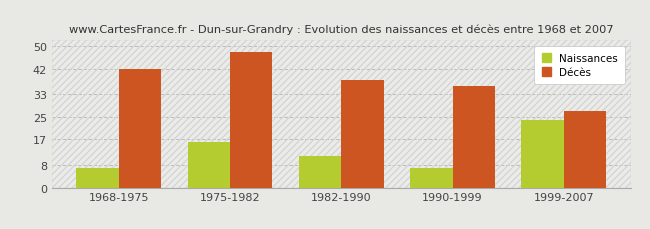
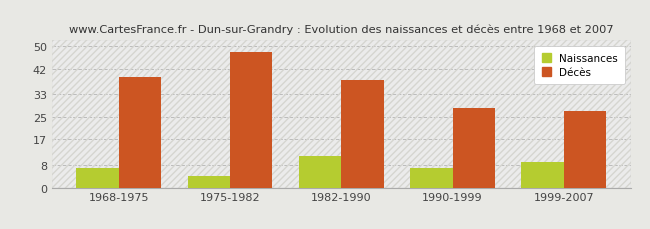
Décès/1968-1975: 42 -> 39
Naissances/1975-1982: 16 -> 4
Décès/1990-1999: 36 -> 28
Naissances/1999-2007: 24 -> 9
